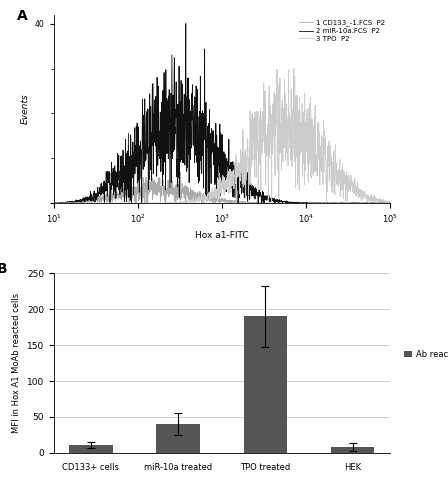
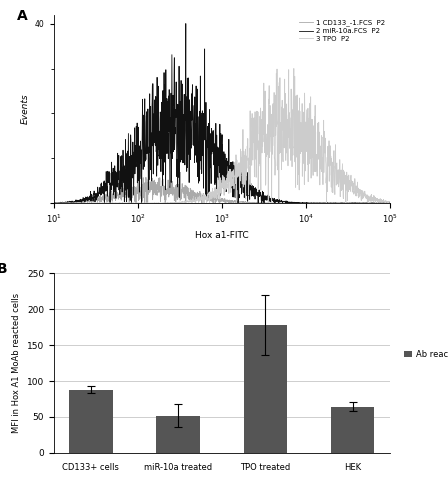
CD133+ cells: 11 -> 88
miR-10a treated: 40 -> 52
TPO treated: 190 -> 178
HEK: 8 -> 64
